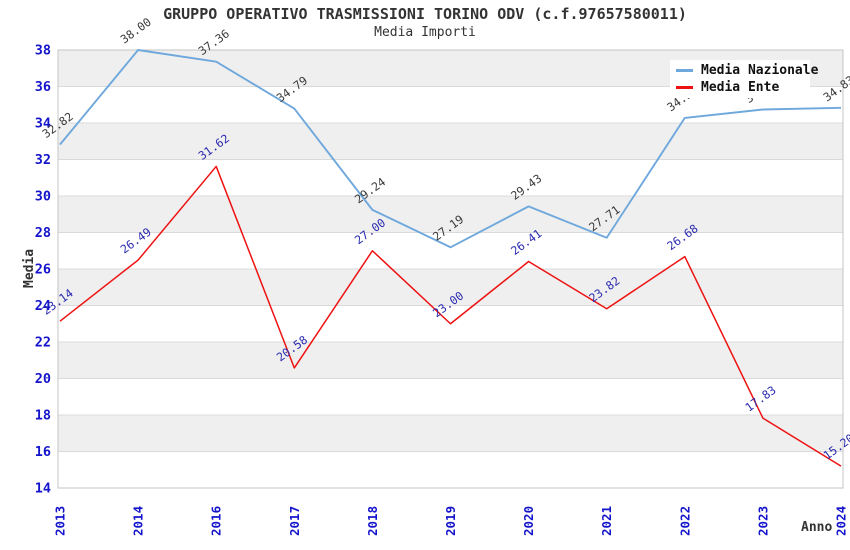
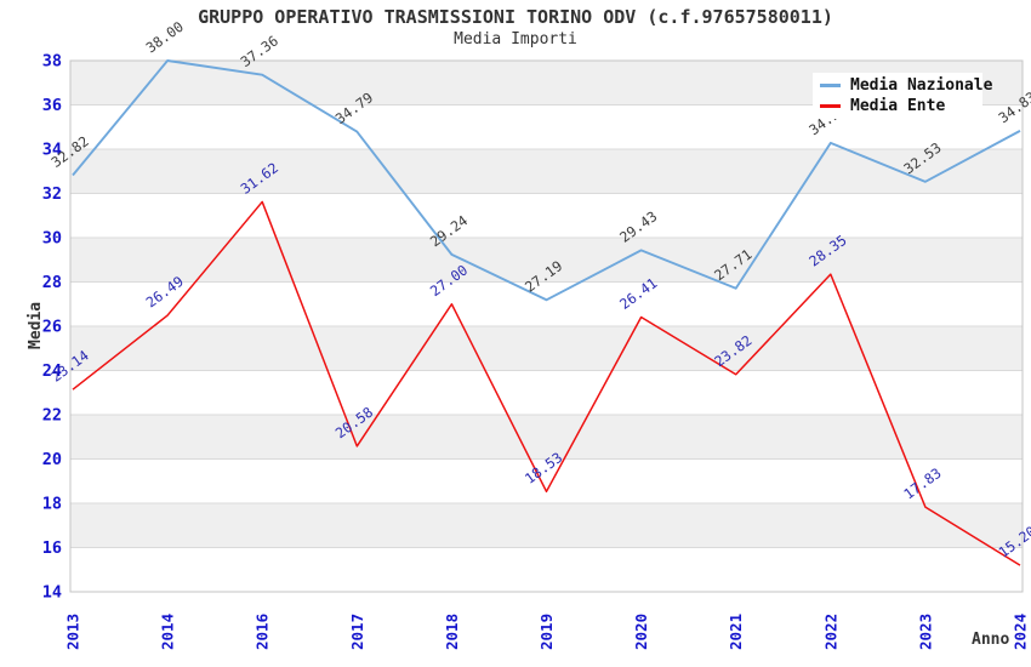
Media Ente/2019: 23.00 -> 18.53
Media Ente/2022: 26.68 -> 28.35
Media Nazionale/2023: 34.74 -> 32.53
